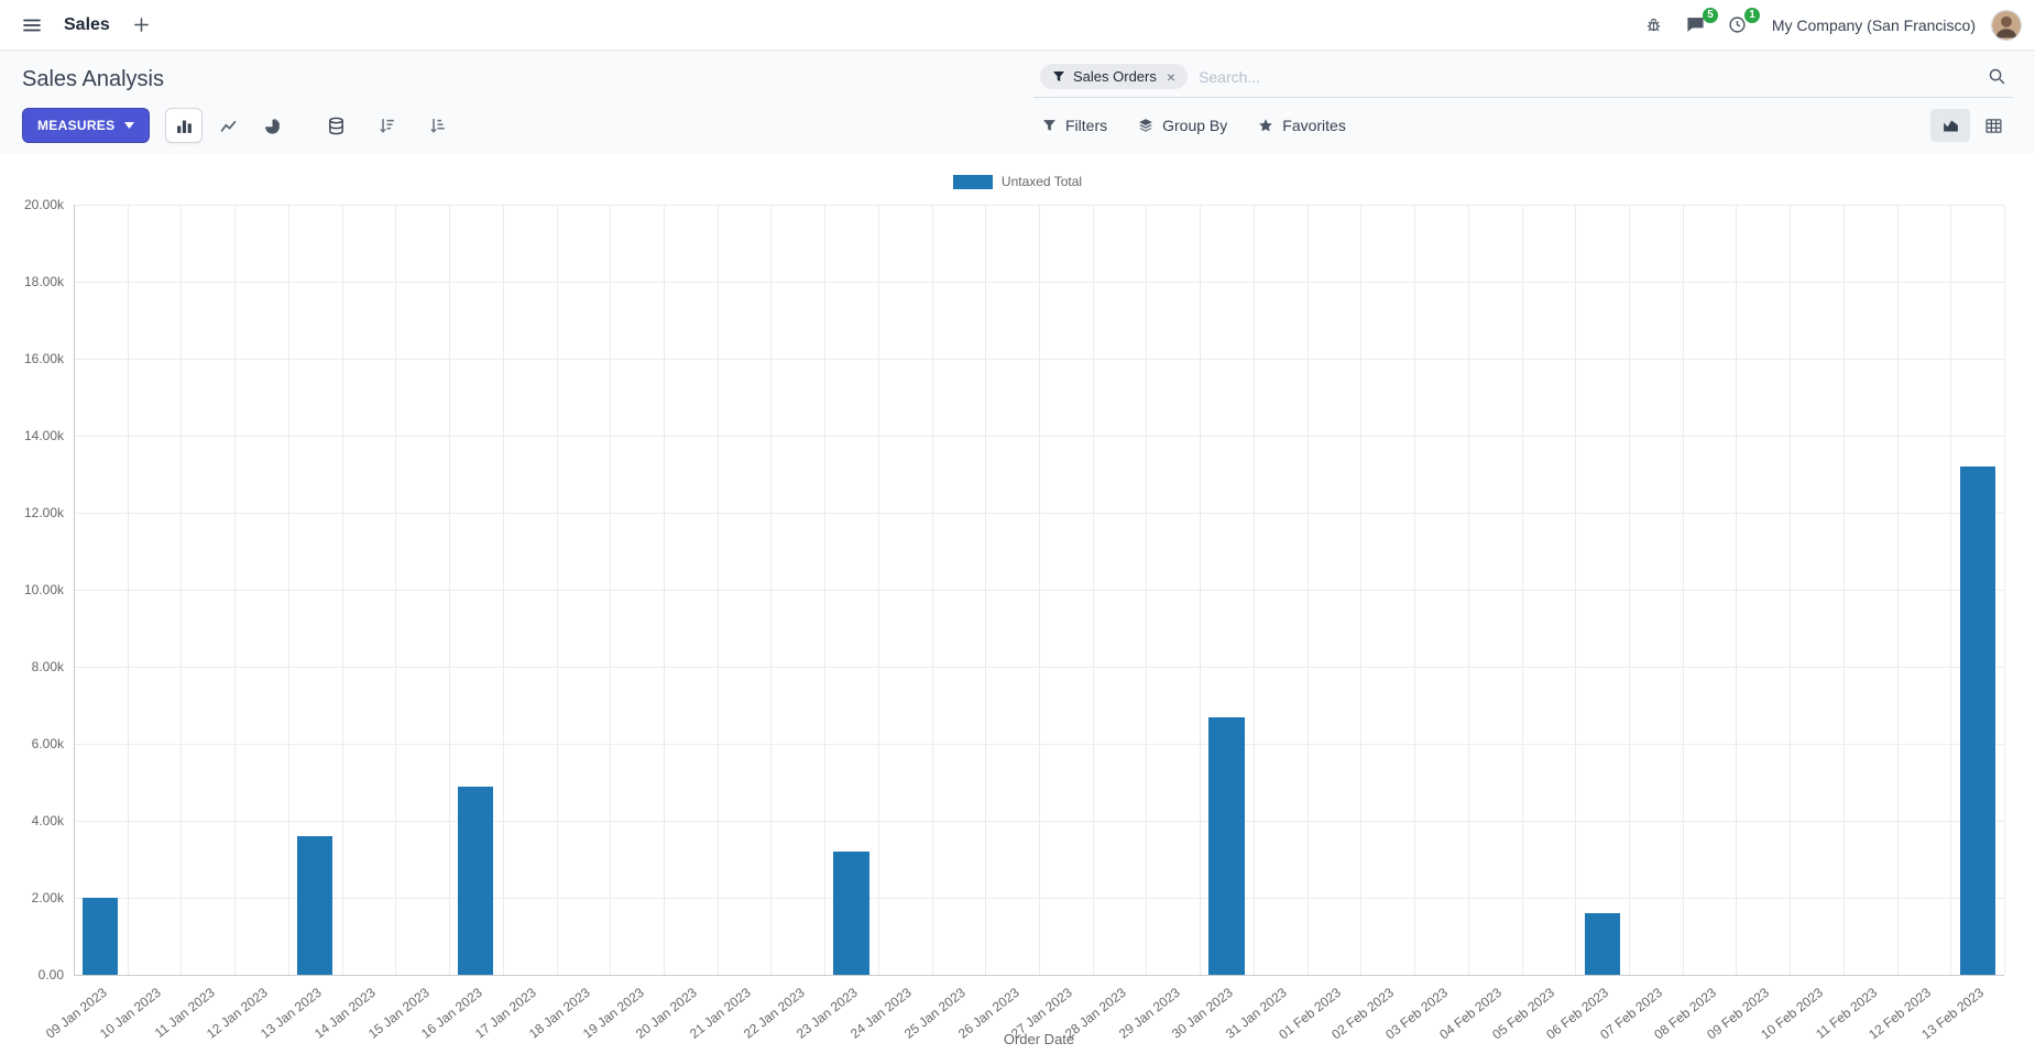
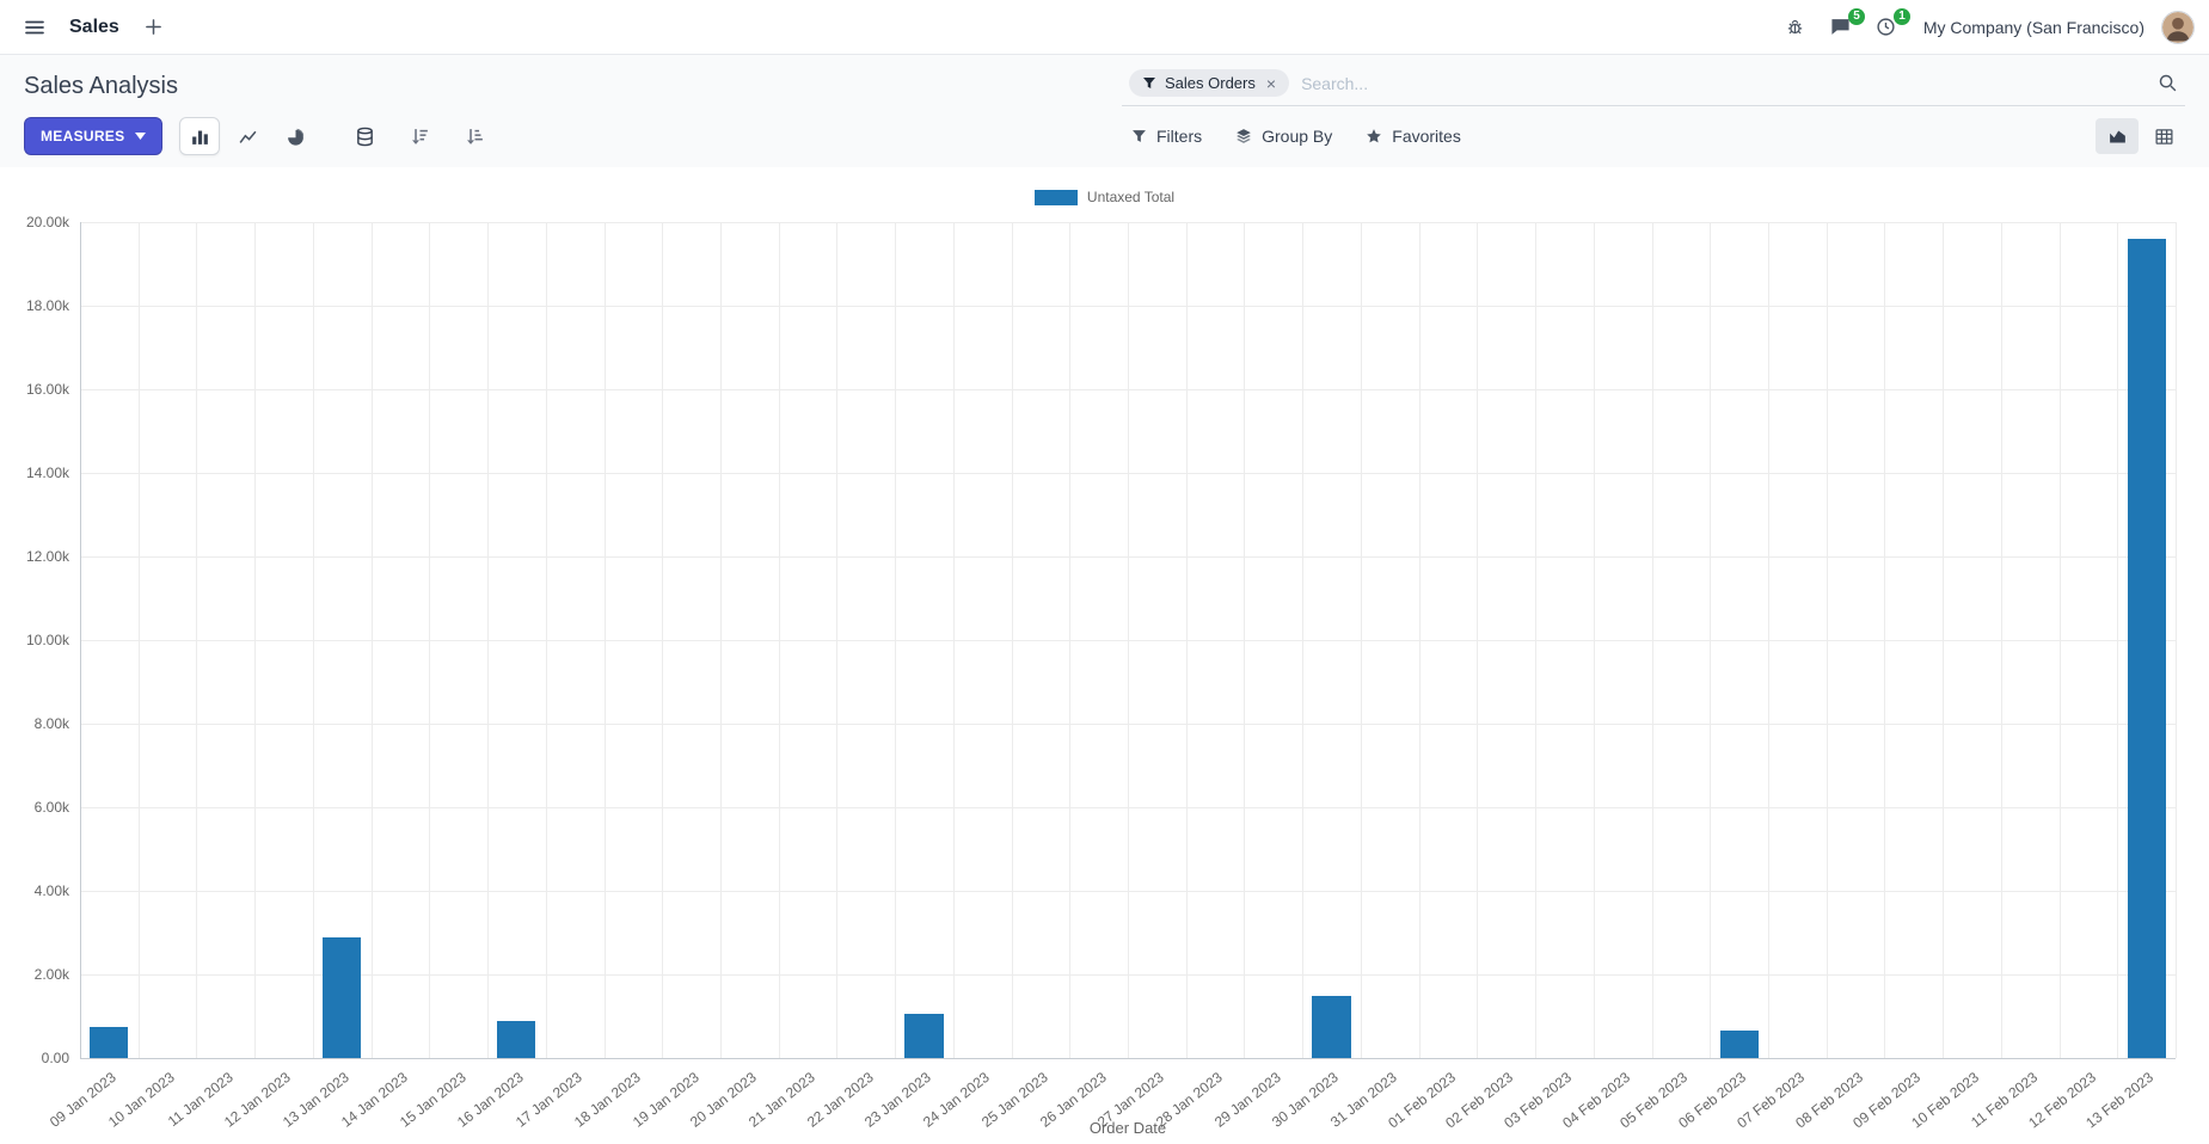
09 Jan 2023: 2.0k -> 0.8k
13 Jan 2023: 3.6k -> 2.9k
16 Jan 2023: 4.9k -> 0.9k
23 Jan 2023: 3.2k -> 1.0k
30 Jan 2023: 6.7k -> 1.5k
06 Feb 2023: 1.6k -> 0.6k
13 Feb 2023: 13.2k -> 19.6k
